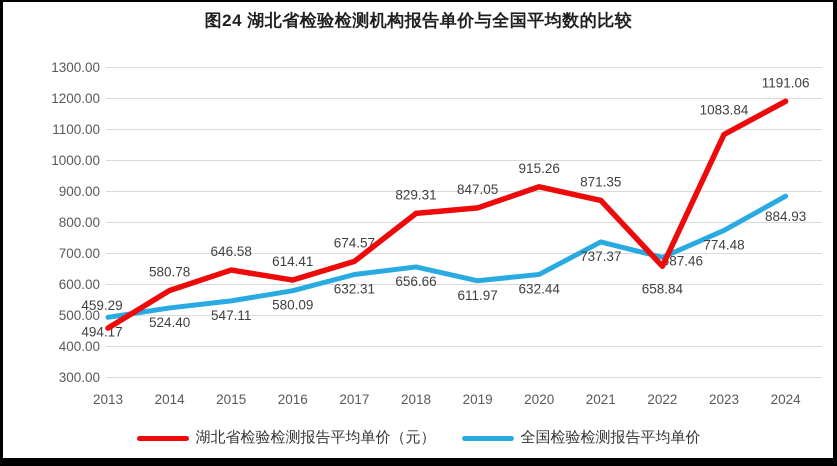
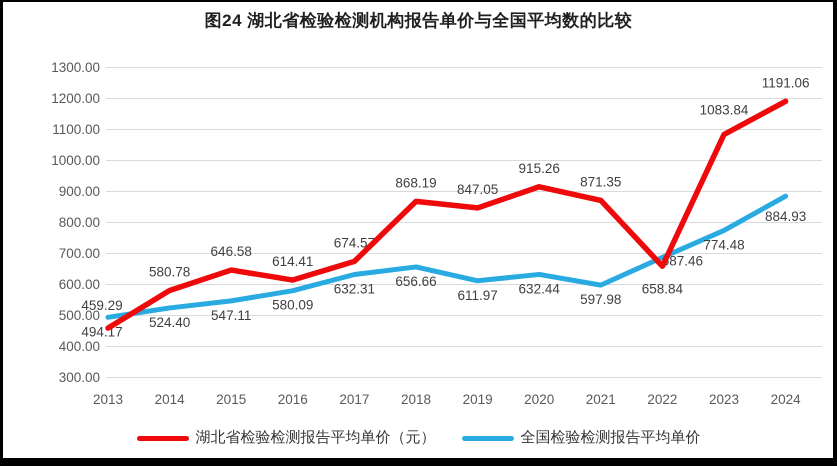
湖北省检验检测报告平均单价（元）/2018: 829.31 -> 868.19
全国检验检测报告平均单价/2021: 737.37 -> 597.98
